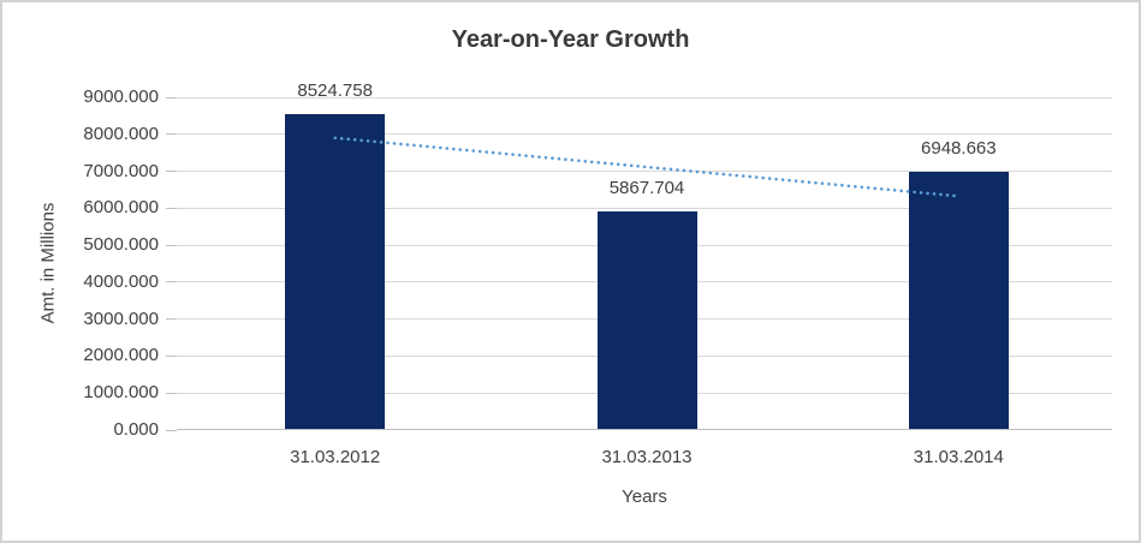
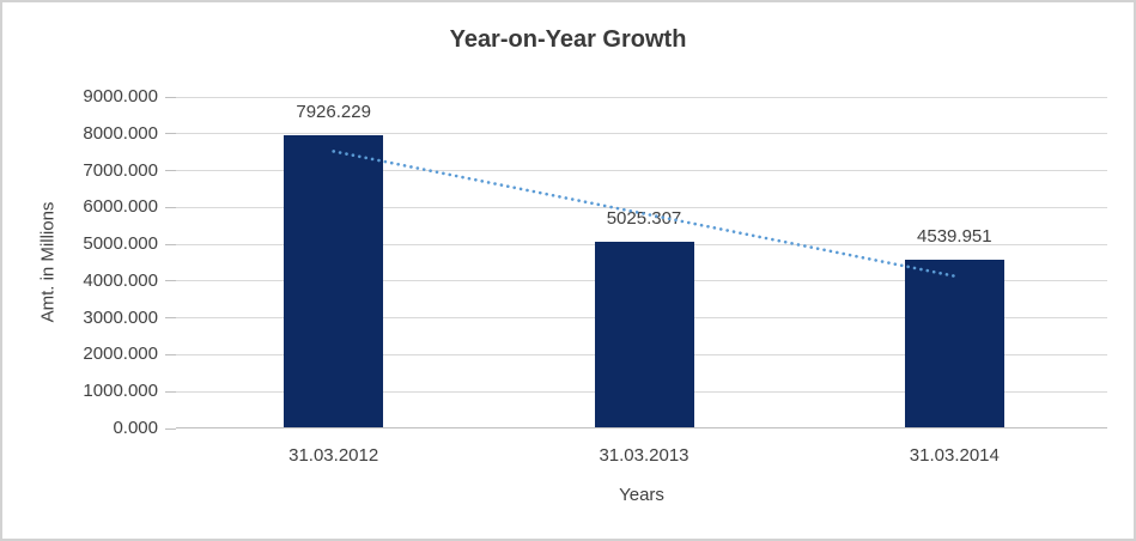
31.03.2012: 8524.758 -> 7926.229
31.03.2013: 5867.704 -> 5025.307
31.03.2014: 6948.663 -> 4539.951
